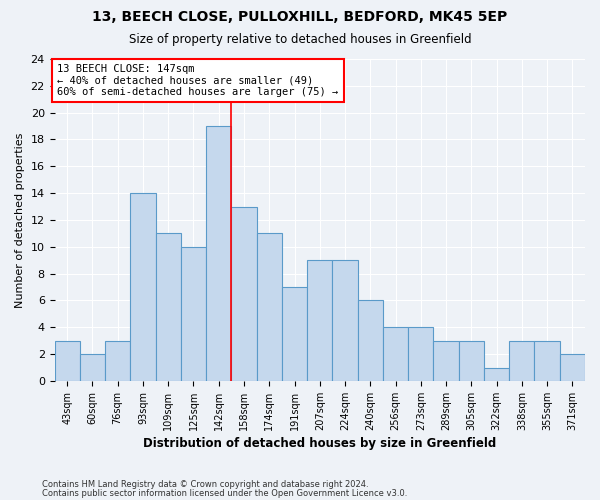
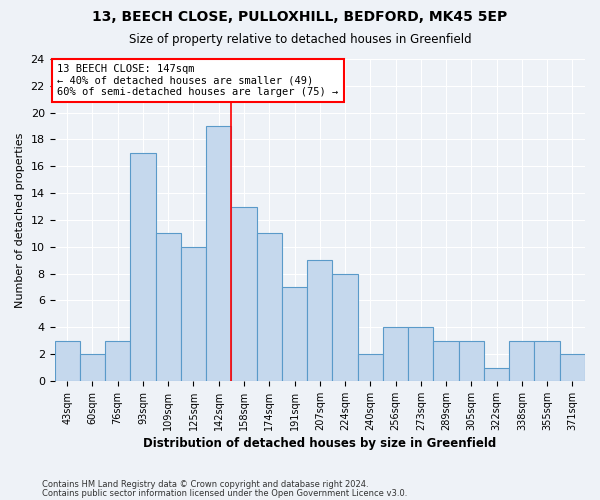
93sqm: 14 -> 17
224sqm: 9 -> 8
240sqm: 6 -> 2
